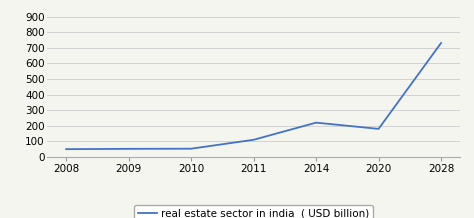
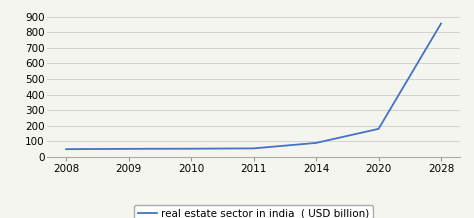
2011: 110 -> 60
2014: 220 -> 90
2028: 730 -> 860
